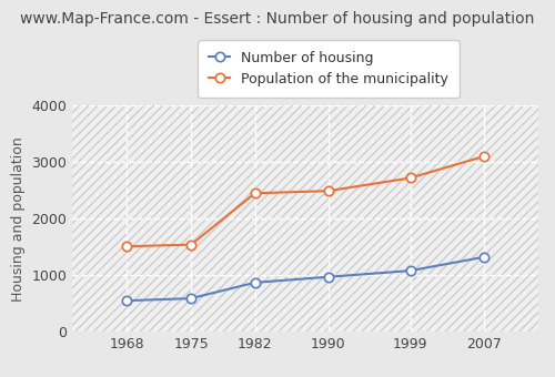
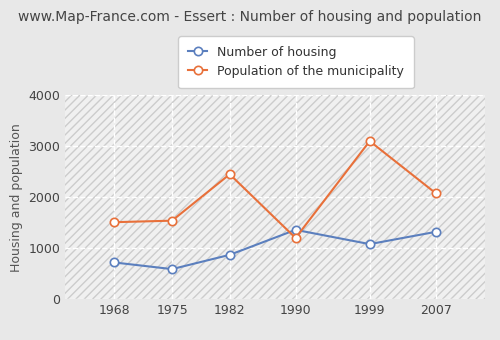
Number of housing/1968: 550 -> 720
Number of housing/1990: 970 -> 1360
Population of the municipality/1990: 2490 -> 1200
Population of the municipality/1999: 2720 -> 3100
Population of the municipality/2007: 3100 -> 2080
